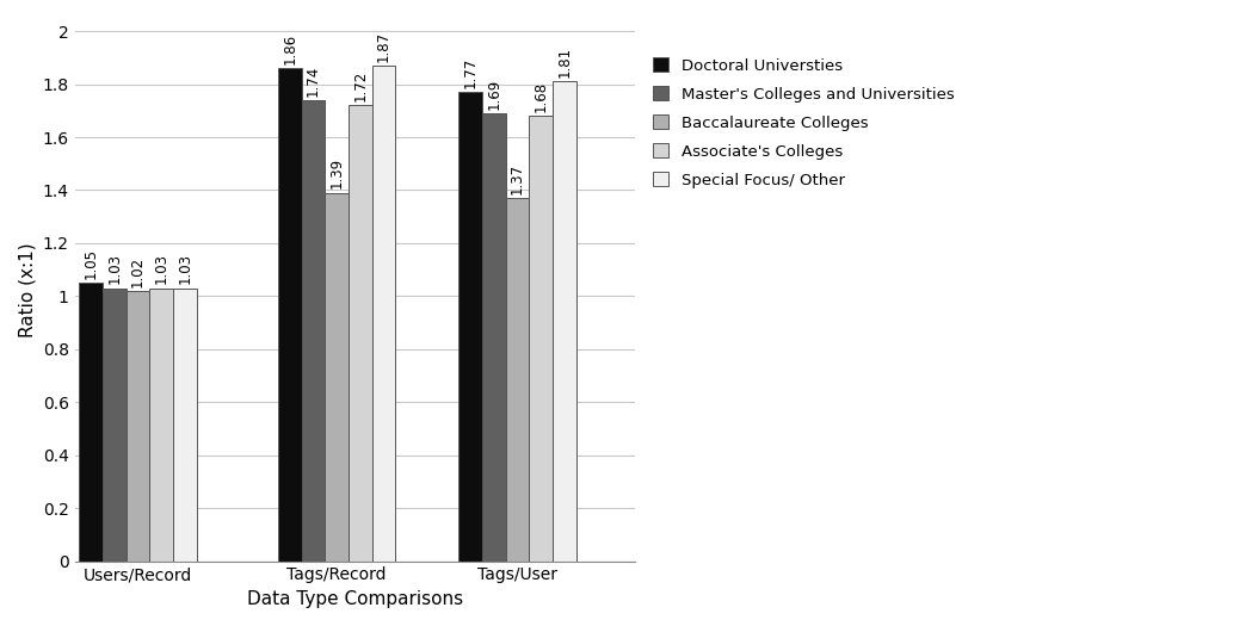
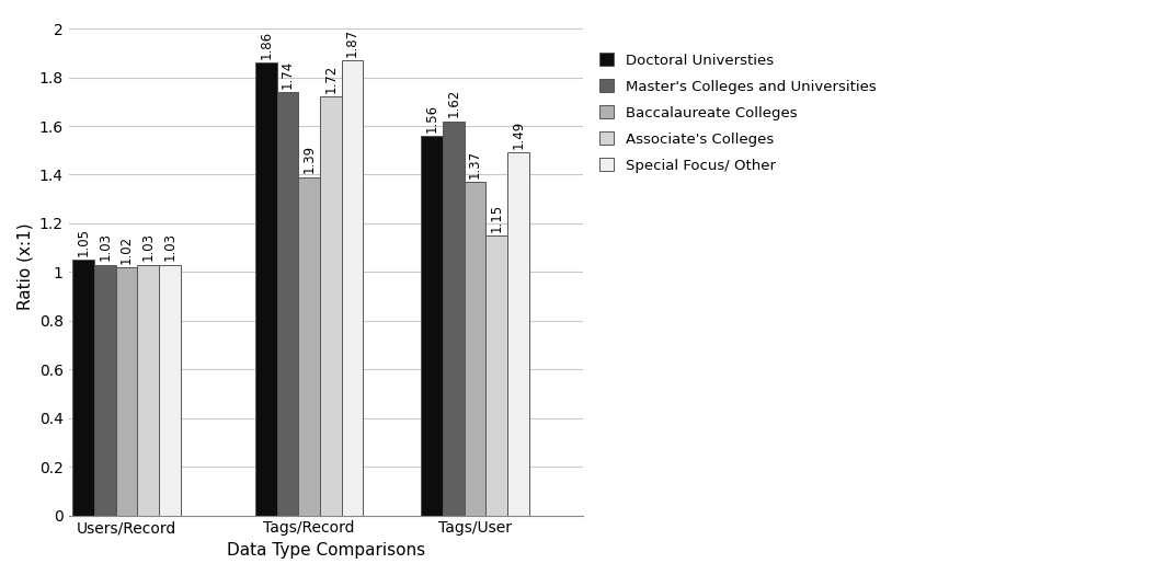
Doctoral Universties/Tags/User: 1.77 -> 1.56
Master's Colleges and Universities/Tags/User: 1.69 -> 1.62
Associate's Colleges/Tags/User: 1.68 -> 1.15
Special Focus/ Other/Tags/User: 1.81 -> 1.49
